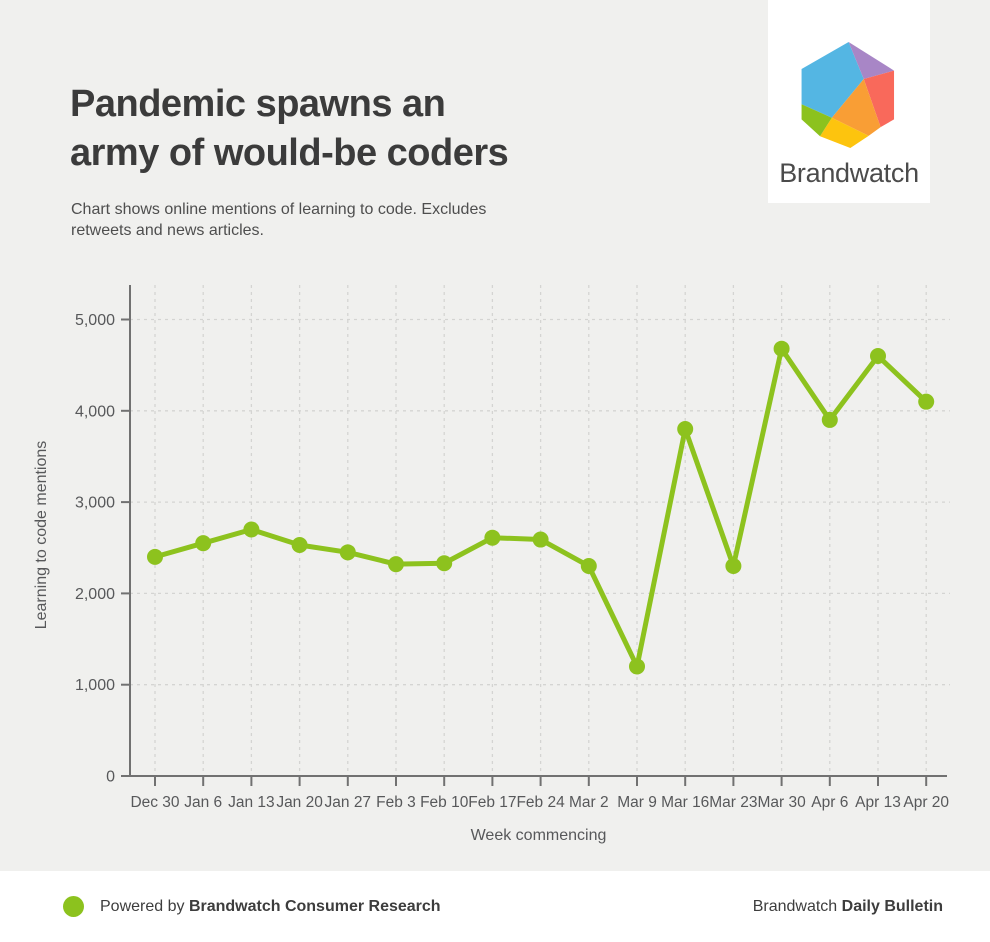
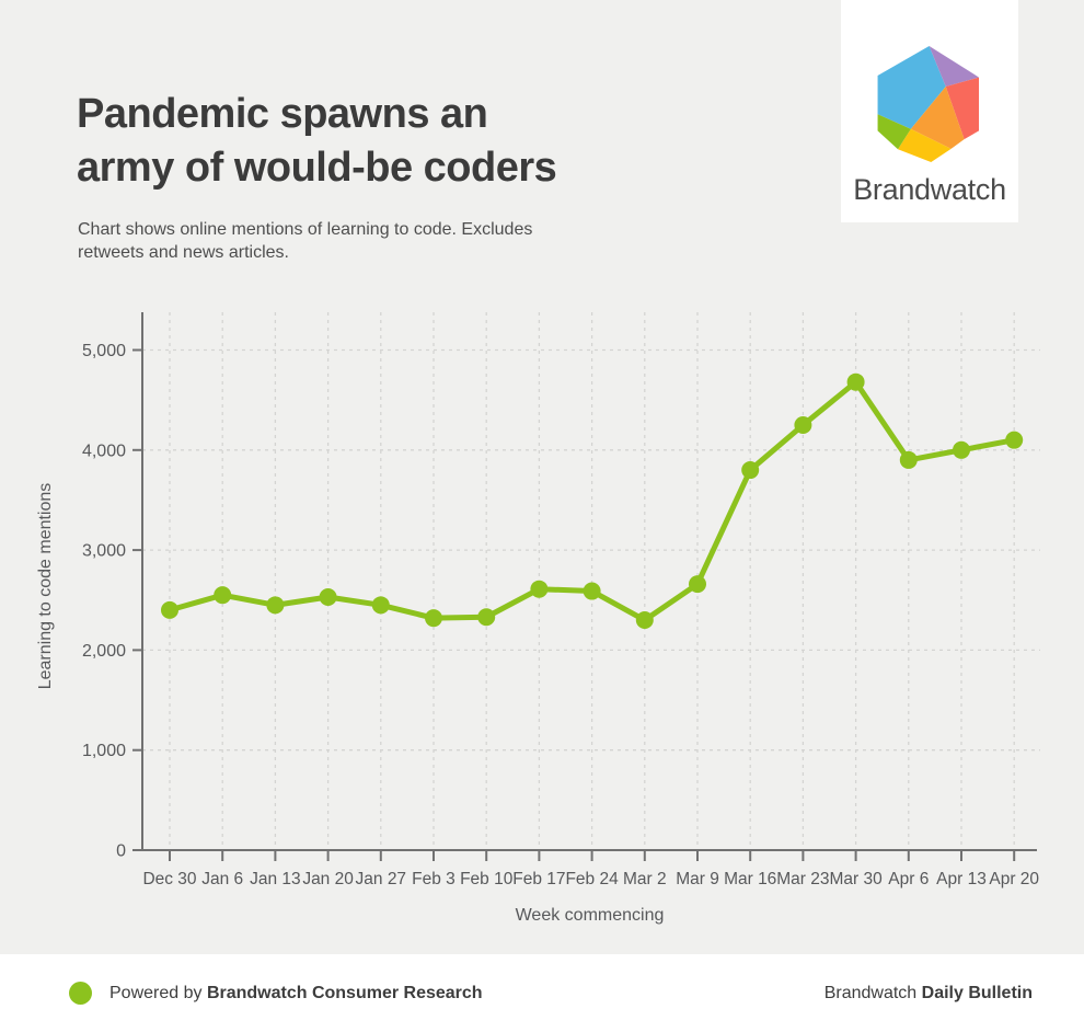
Jan 13: 2700 -> 2400
Mar 9: 1200 -> 2700
Mar 23: 2300 -> 4200
Apr 13: 4600 -> 4000
